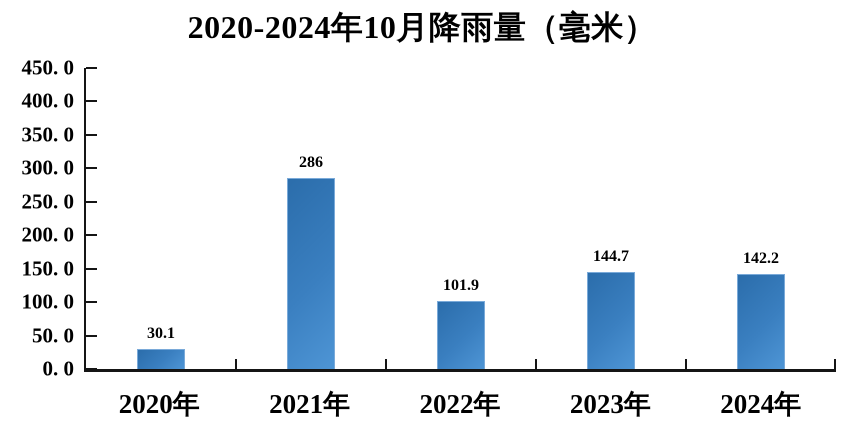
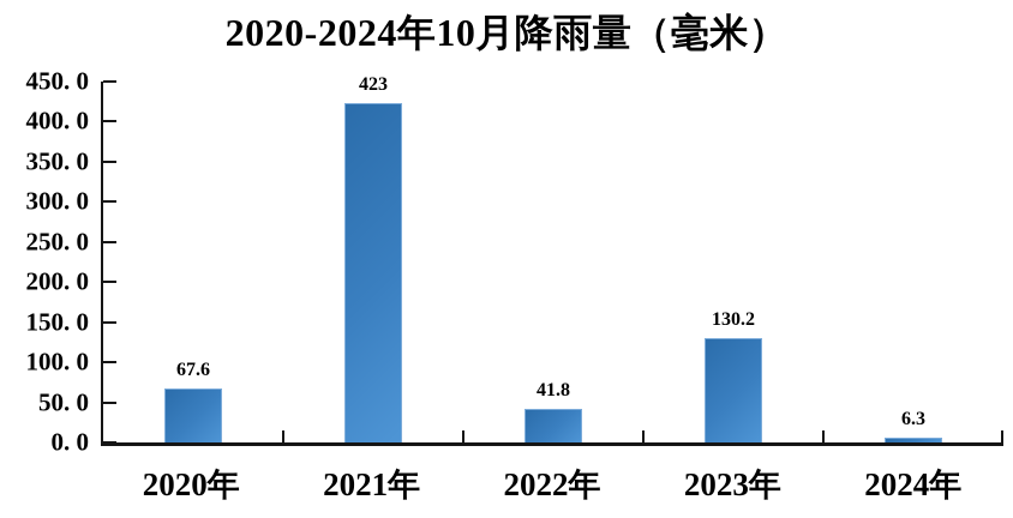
2020年: 30.1 -> 67.6
2021年: 286 -> 423
2022年: 101.9 -> 41.8
2023年: 144.7 -> 130.2
2024年: 142.2 -> 6.3
